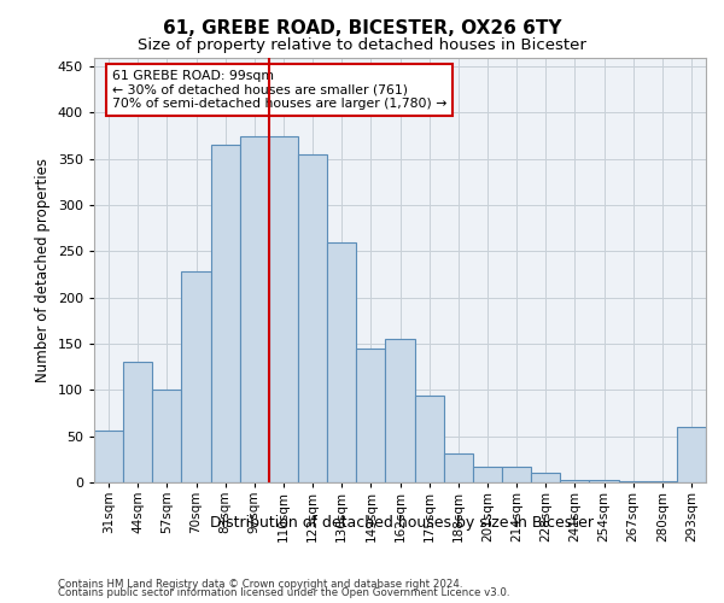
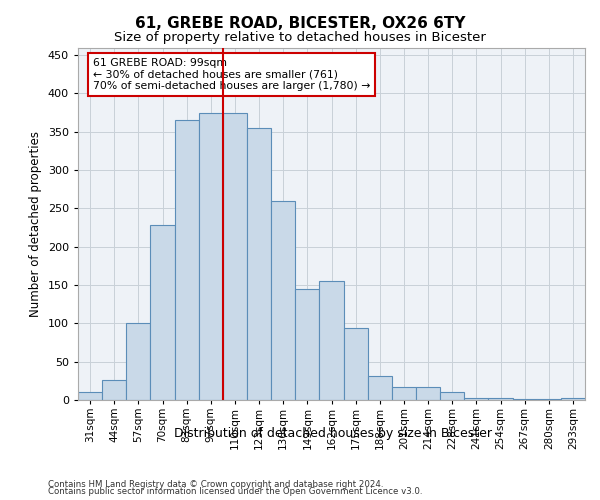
31sqm: 56 -> 10
44sqm: 130 -> 26
293sqm: 60 -> 2
